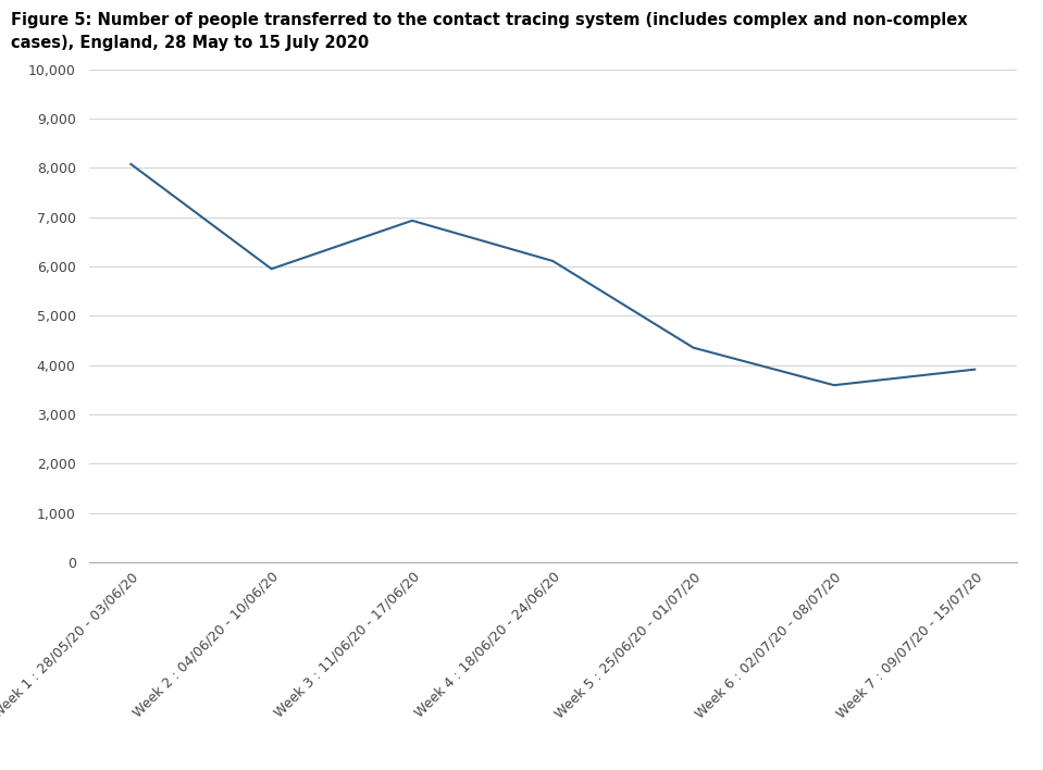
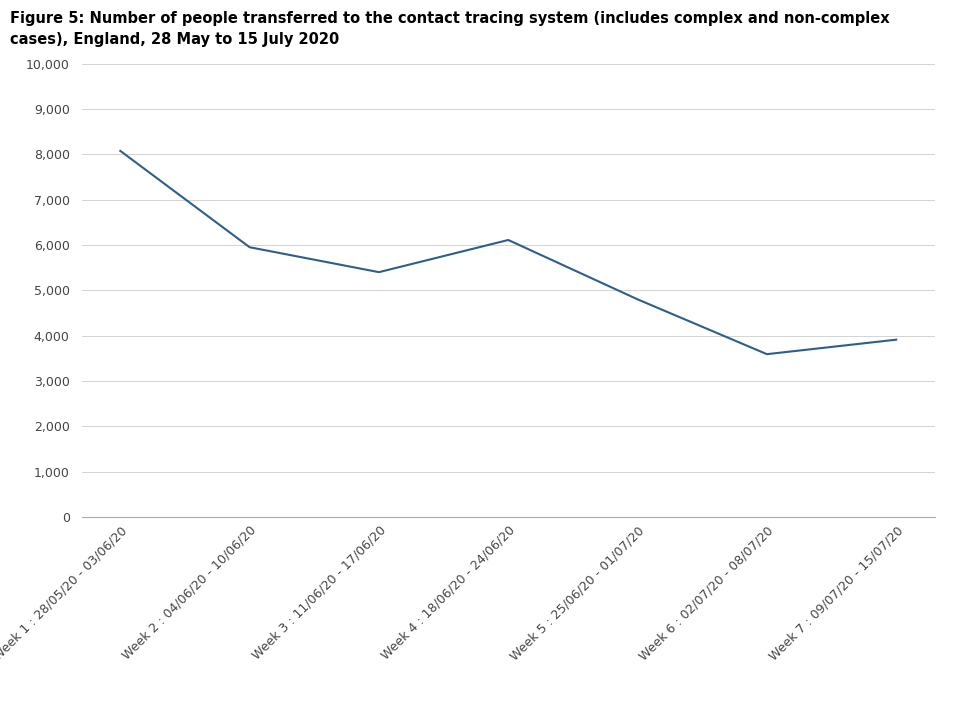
Week 3 : 11/06/20 - 17/06/20: 6,930 -> 5,400
Week 5 : 25/06/20 - 01/07/20: 4,350 -> 4,800
